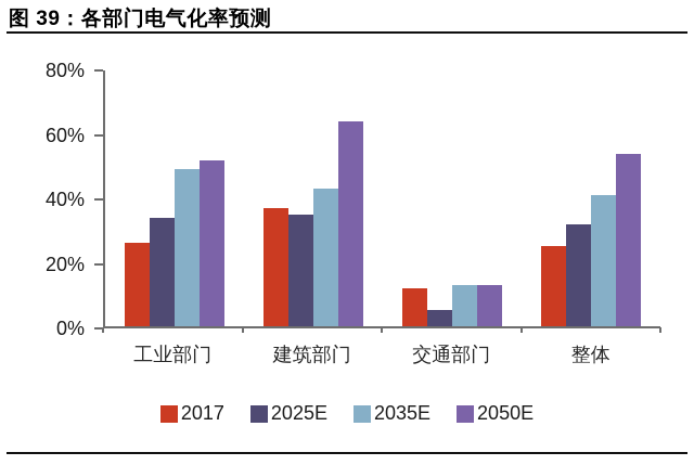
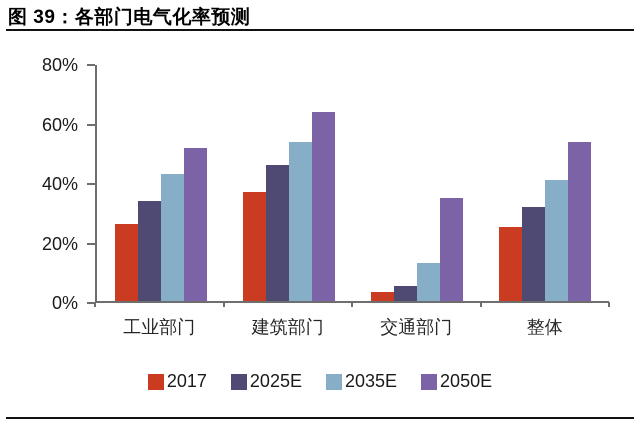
2035E/工业部门: 49% -> 43%
2025E/建筑部门: 35% -> 46%
2035E/建筑部门: 43% -> 54%
2017/交通部门: 12% -> 3%
2050E/交通部门: 13% -> 35%
